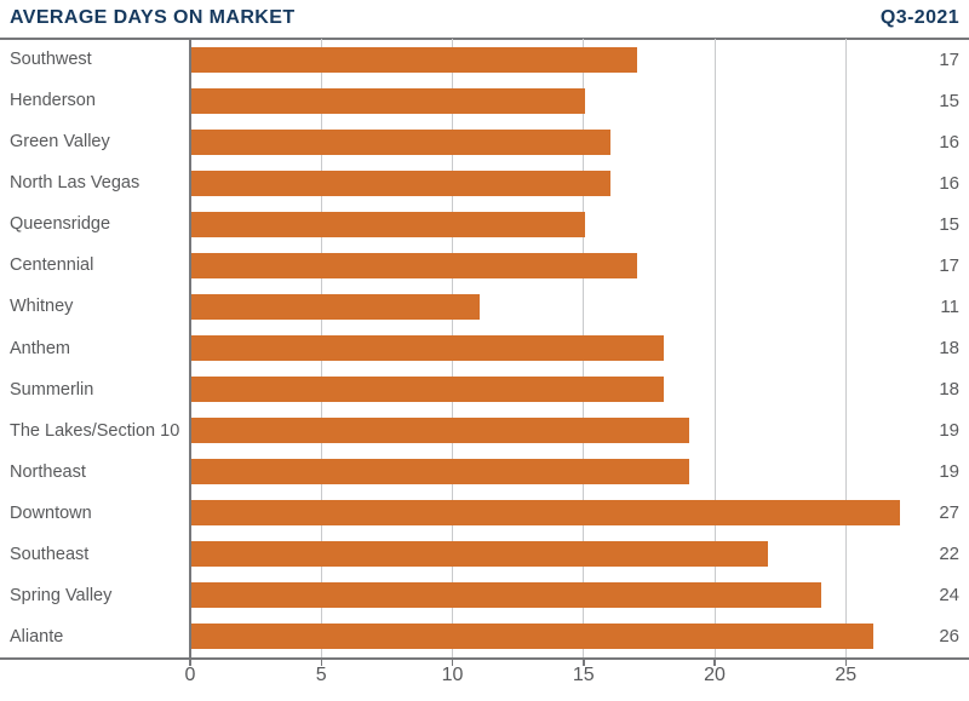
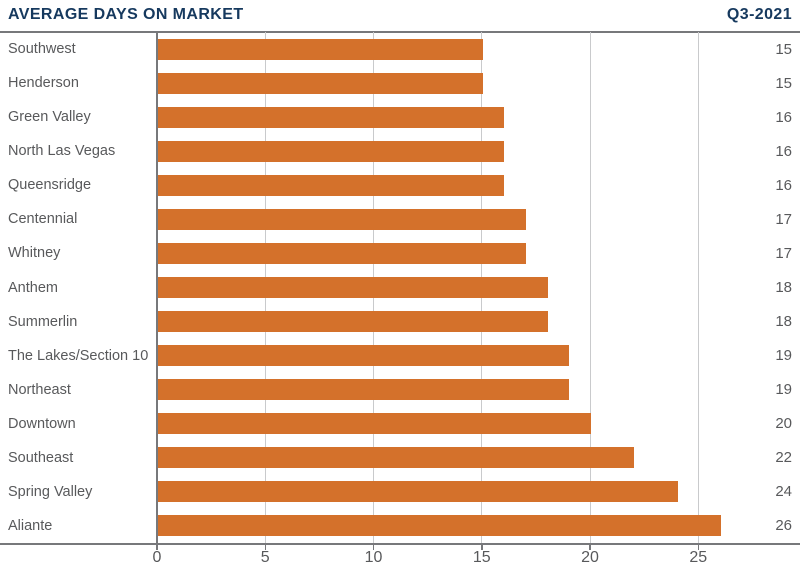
Southwest: 17 -> 15
Queensridge: 15 -> 16
Whitney: 11 -> 17
Downtown: 27 -> 20
